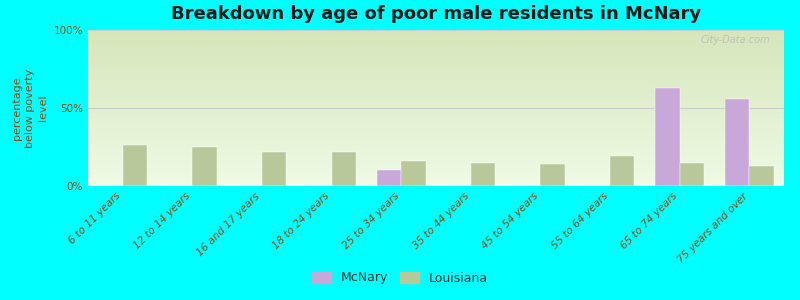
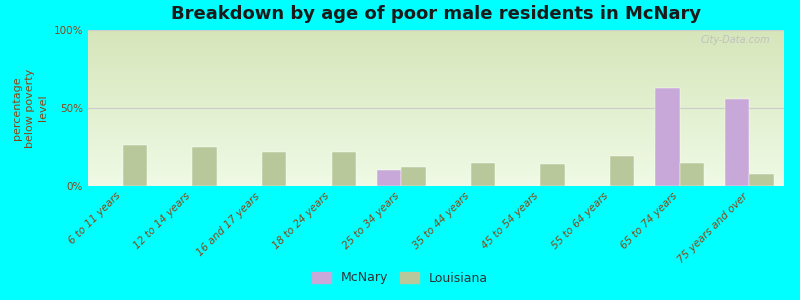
Louisiana/25 to 34 years: 16% -> 12%
Louisiana/75 years and over: 13% -> 8%
